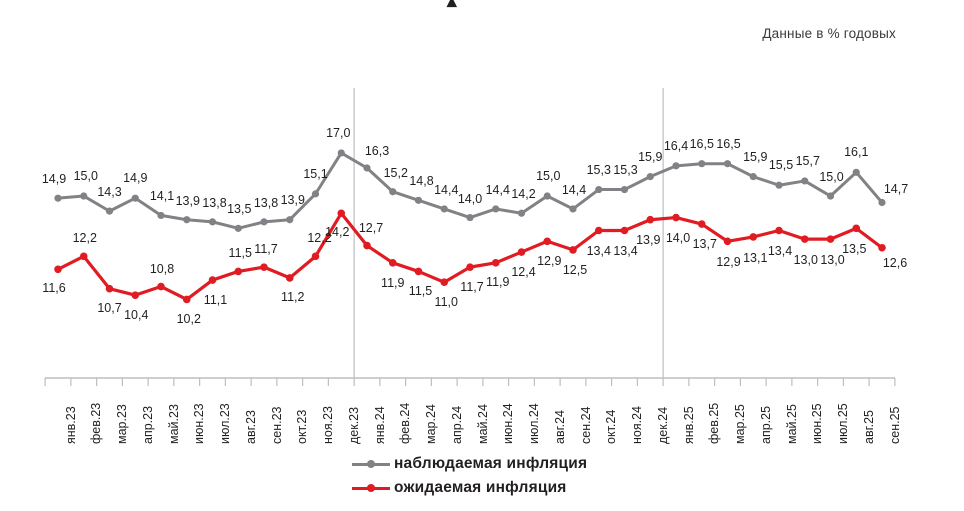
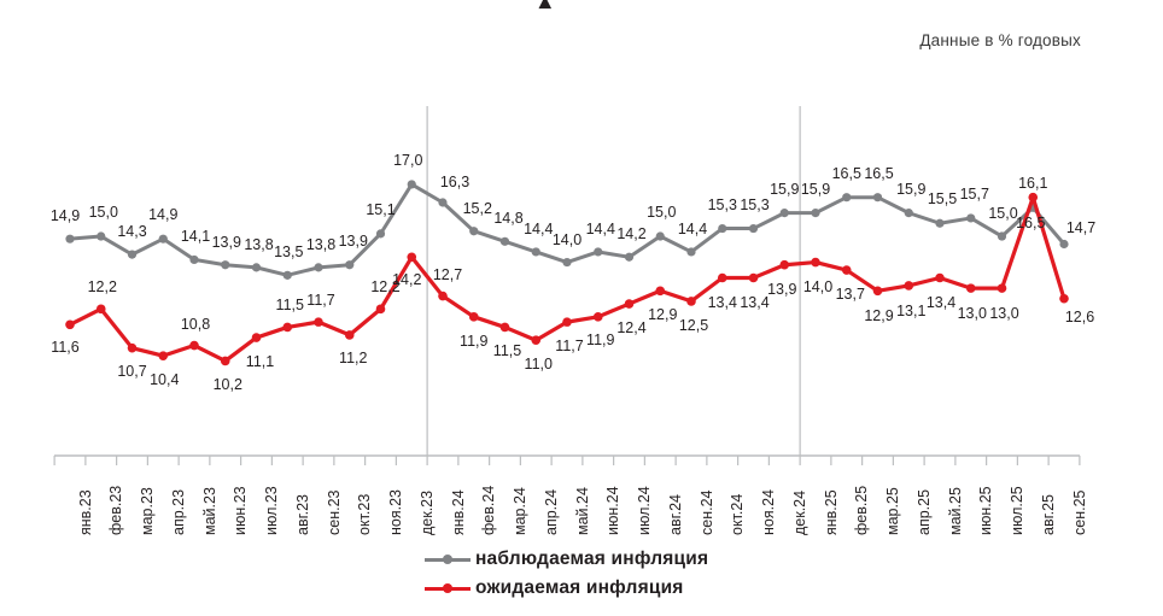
наблюдаемая инфляция/янв.25: 16,4 -> 15,9
ожидаемая инфляция/авг.25: 13,5 -> 16,5
